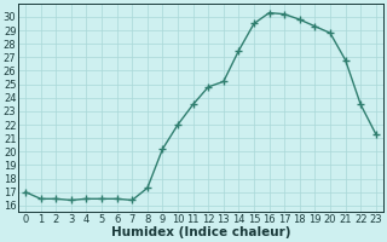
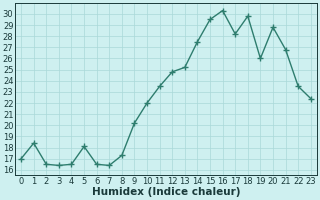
1: 16.5 -> 18.4
5: 16.5 -> 18.1
17: 30.2 -> 28.2
19: 29.3 -> 26.0
23: 21.3 -> 22.4
